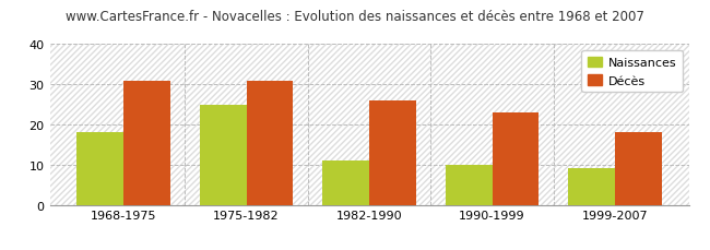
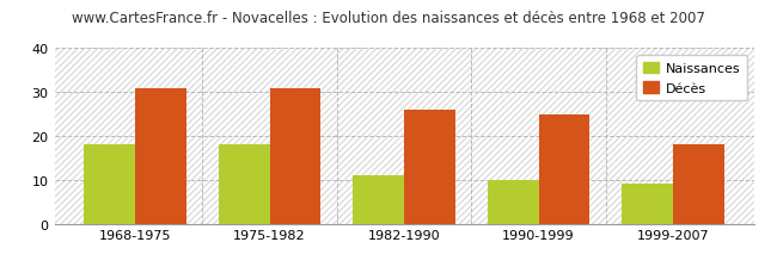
Naissances/1975-1982: 25 -> 18
Décès/1990-1999: 23 -> 25
